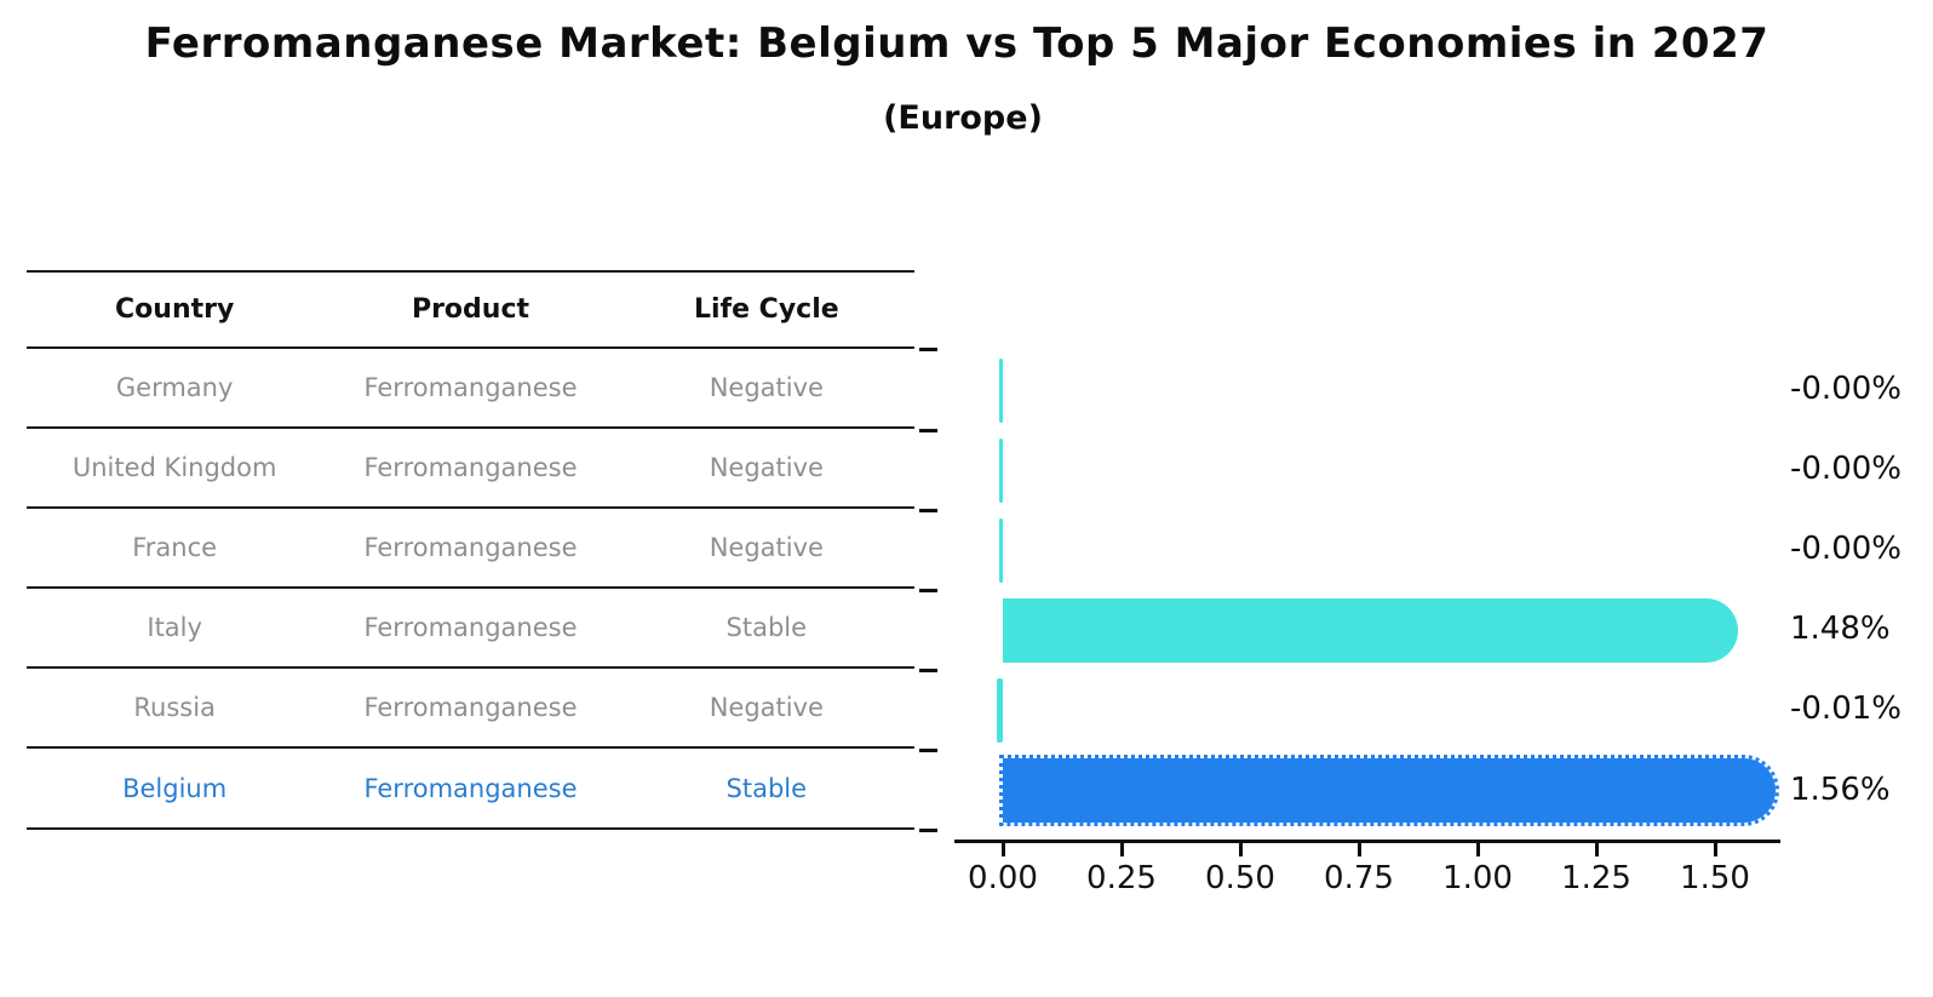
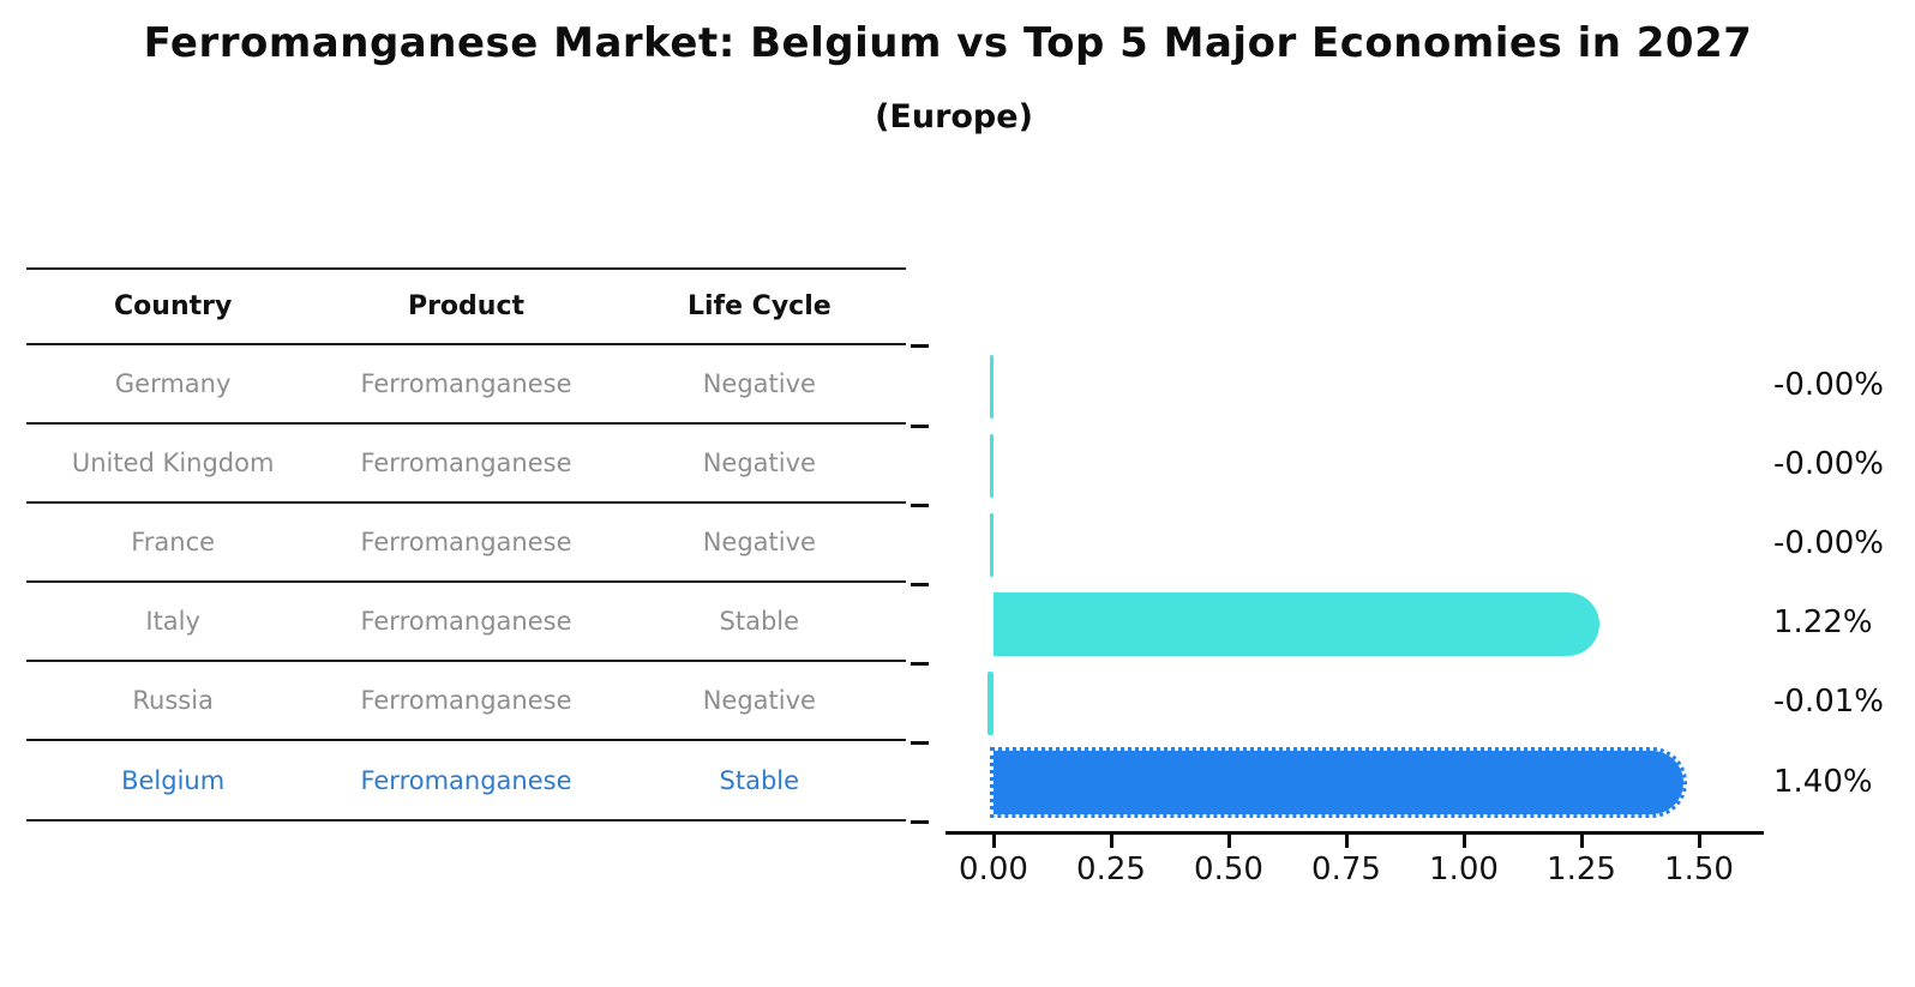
Italy: 1.48% -> 1.22%
Belgium: 1.56% -> 1.40%
